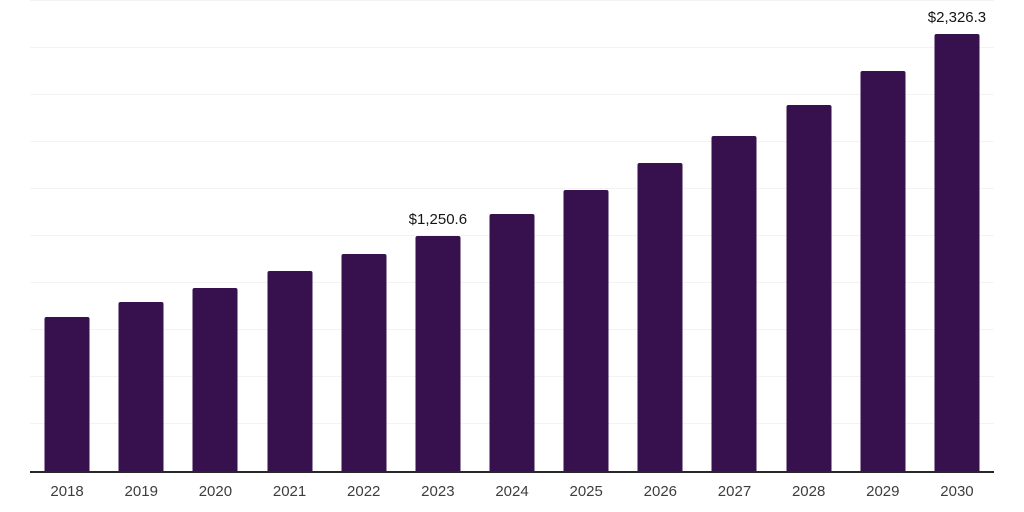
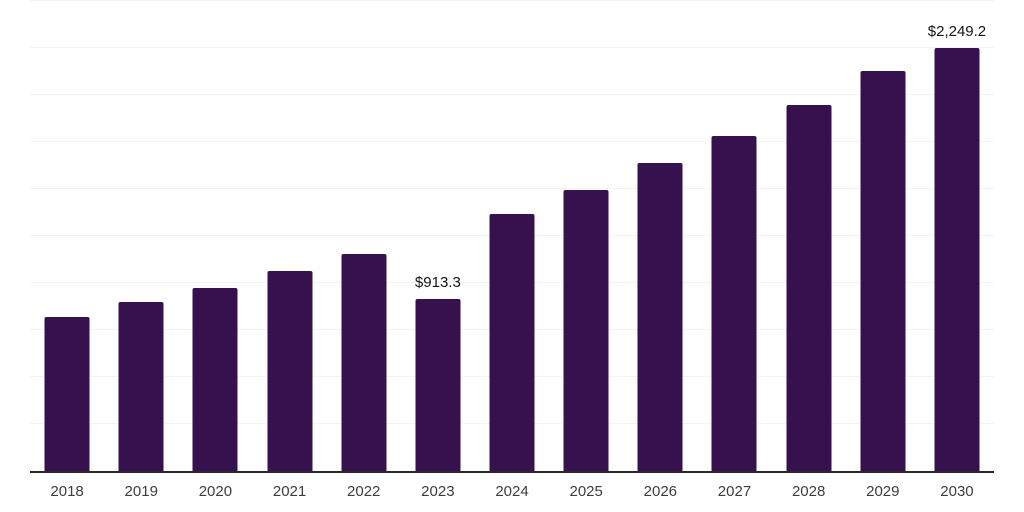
2023: $1,250.6 -> $913.3
2030: $2,326.3 -> $2,249.2
